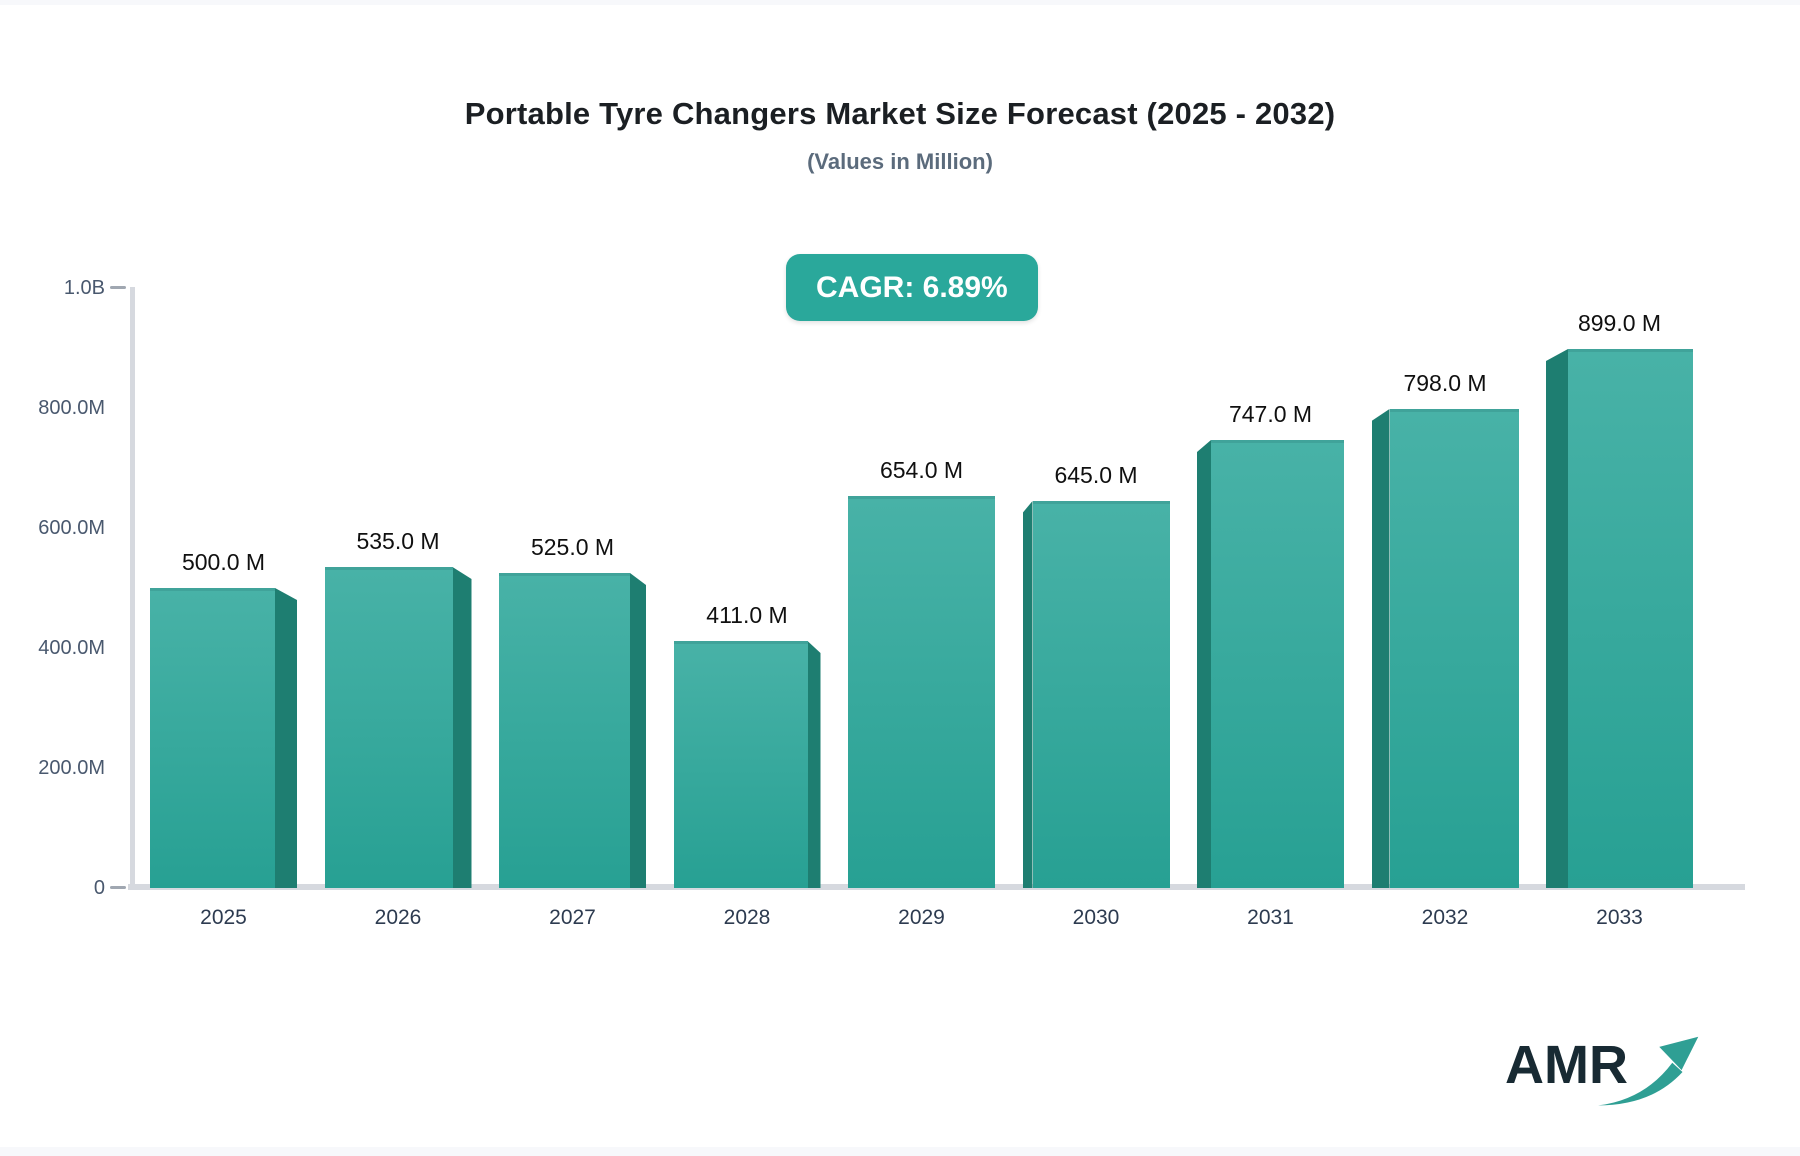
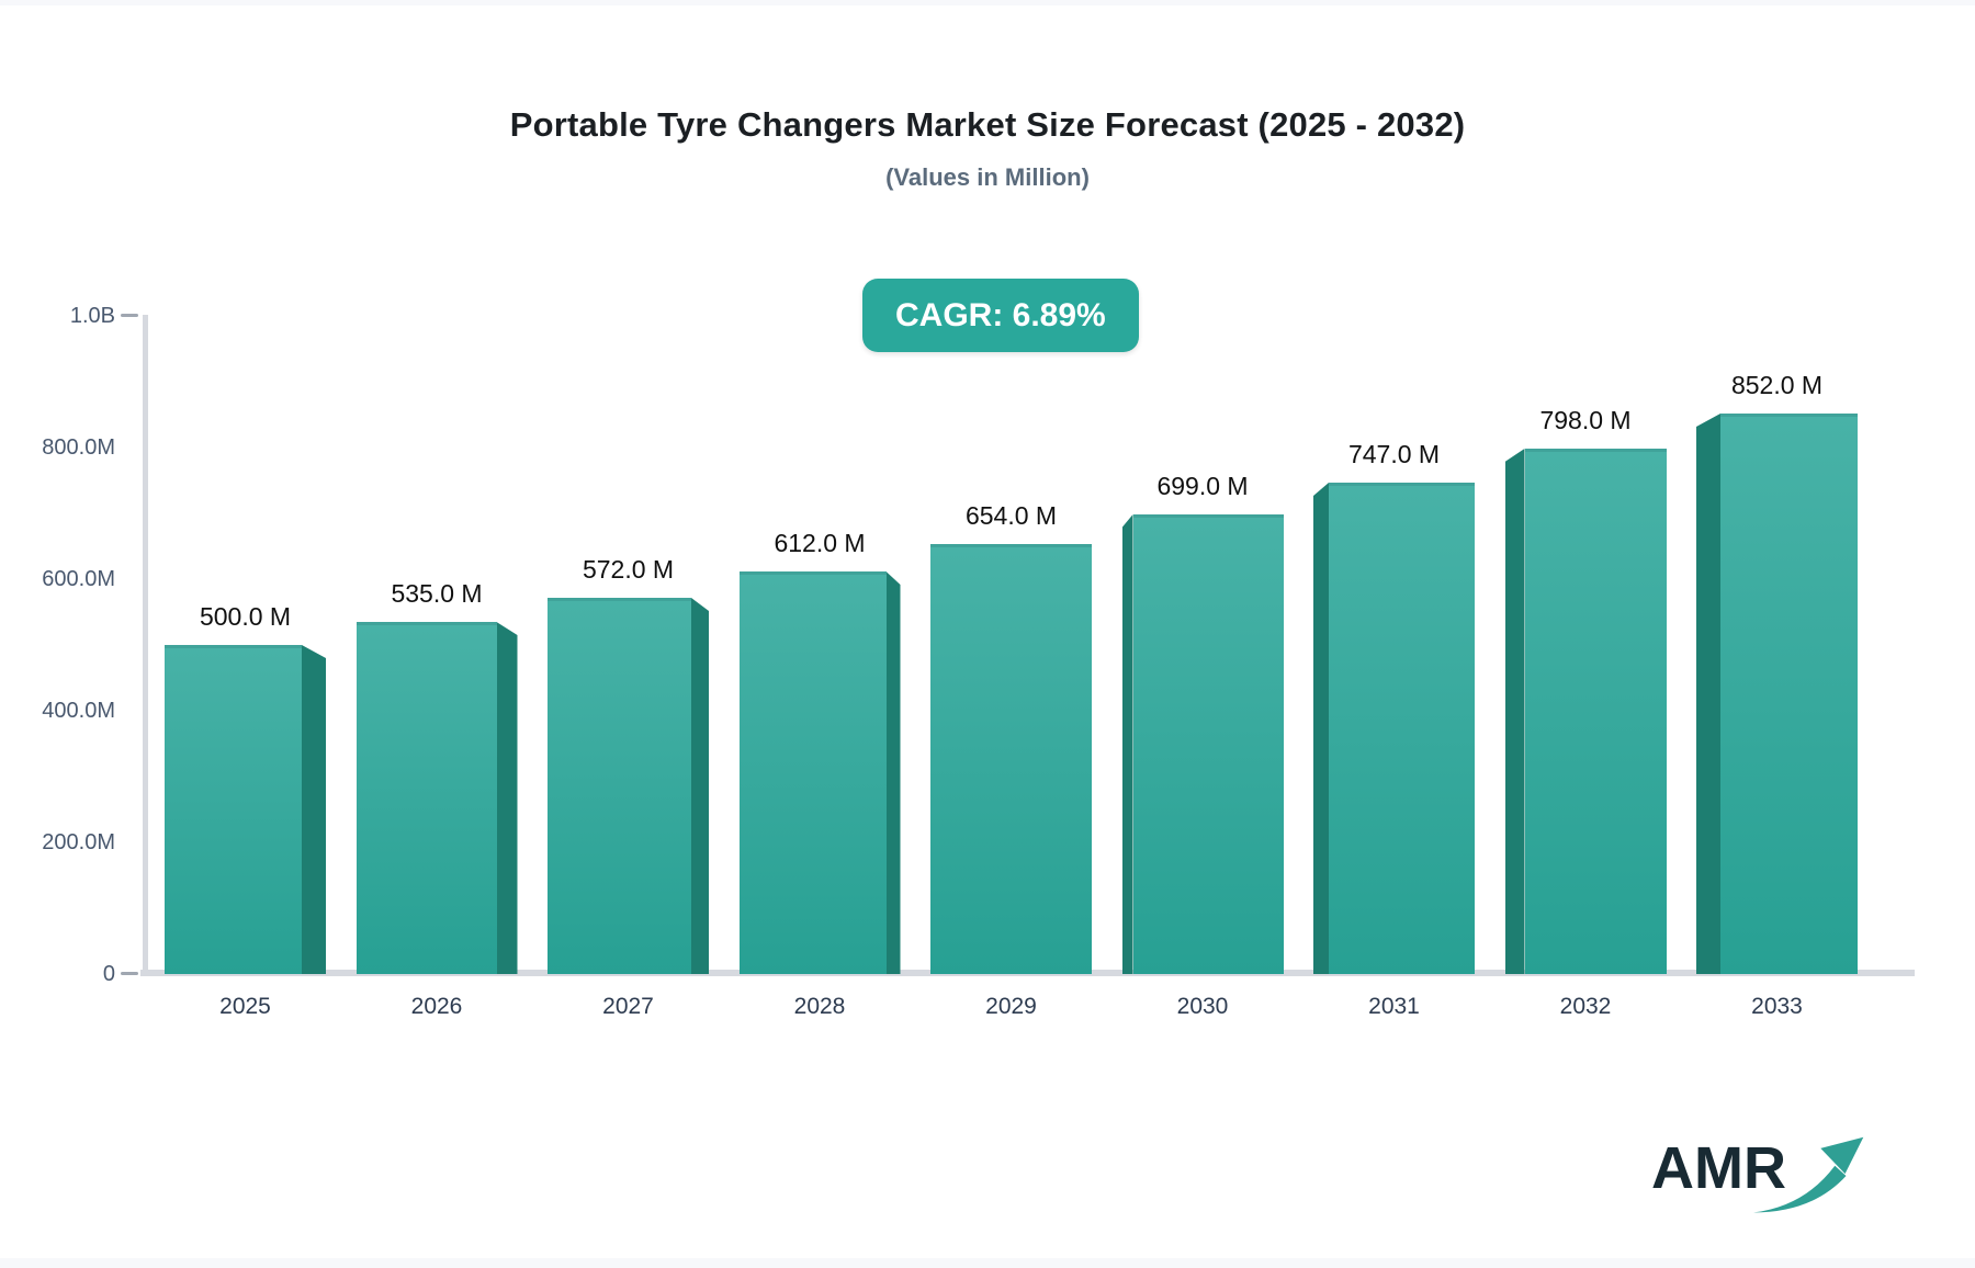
2027: 525.0 -> 572.0
2028: 411.0 -> 612.0
2030: 645.0 -> 699.0
2033: 899.0 -> 852.0
